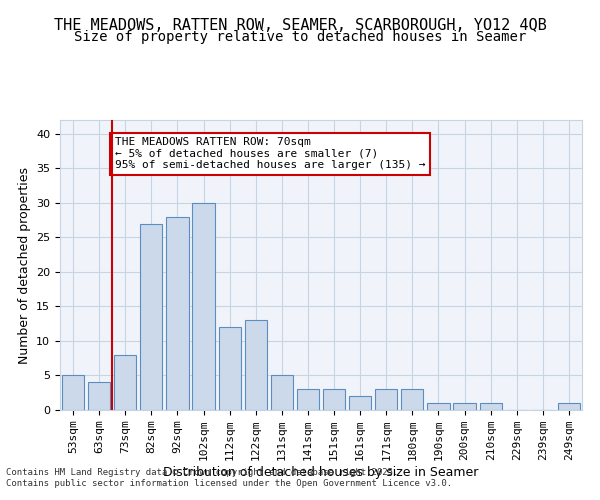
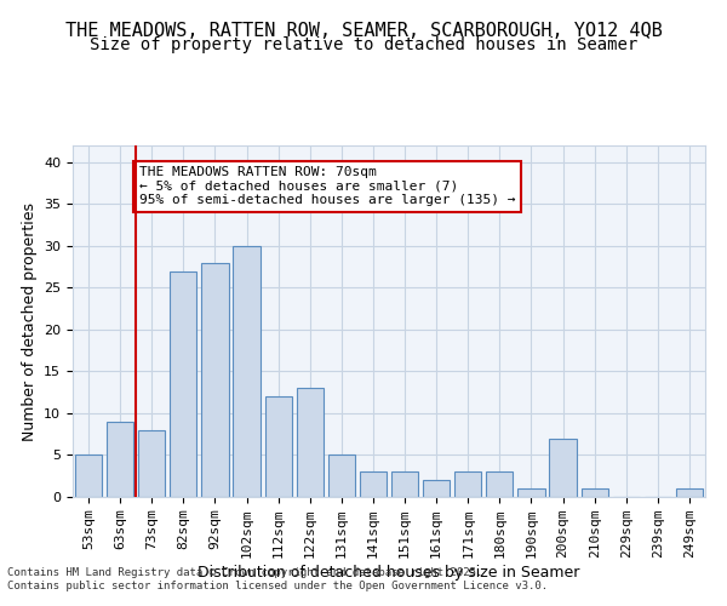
63sqm: 4 -> 9
200sqm: 1 -> 7
